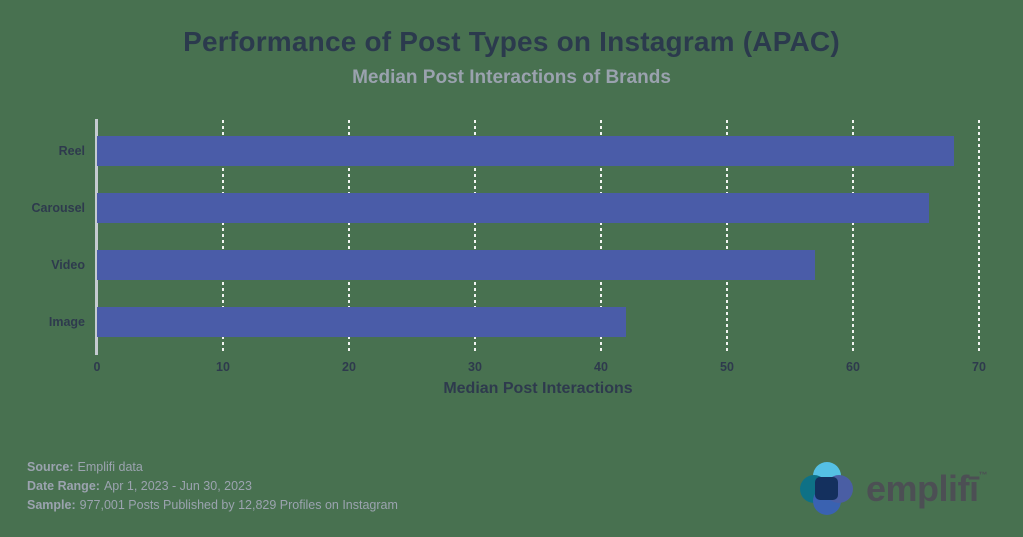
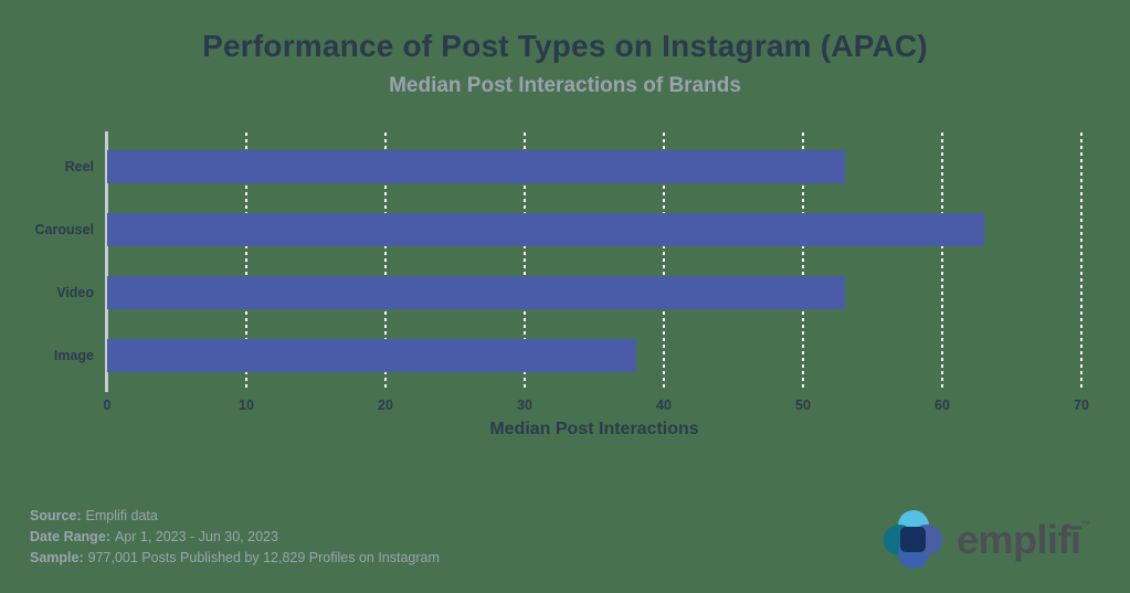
Reel: 68 -> 53
Carousel: 66 -> 63
Video: 57 -> 53
Image: 42 -> 38
